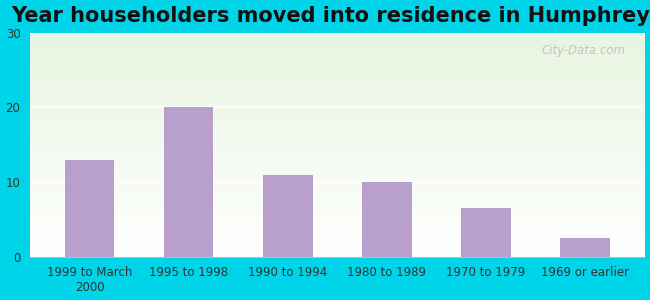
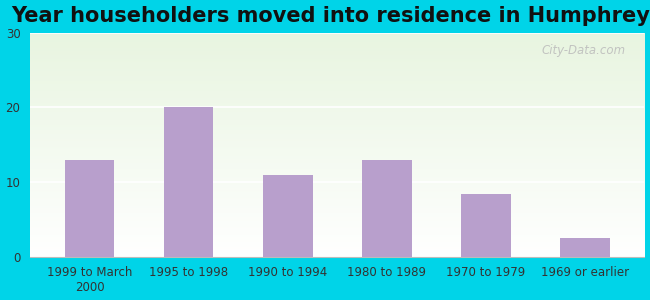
1980 to 1989: 10.0 -> 13.0
1970 to 1979: 6.5 -> 8.4
